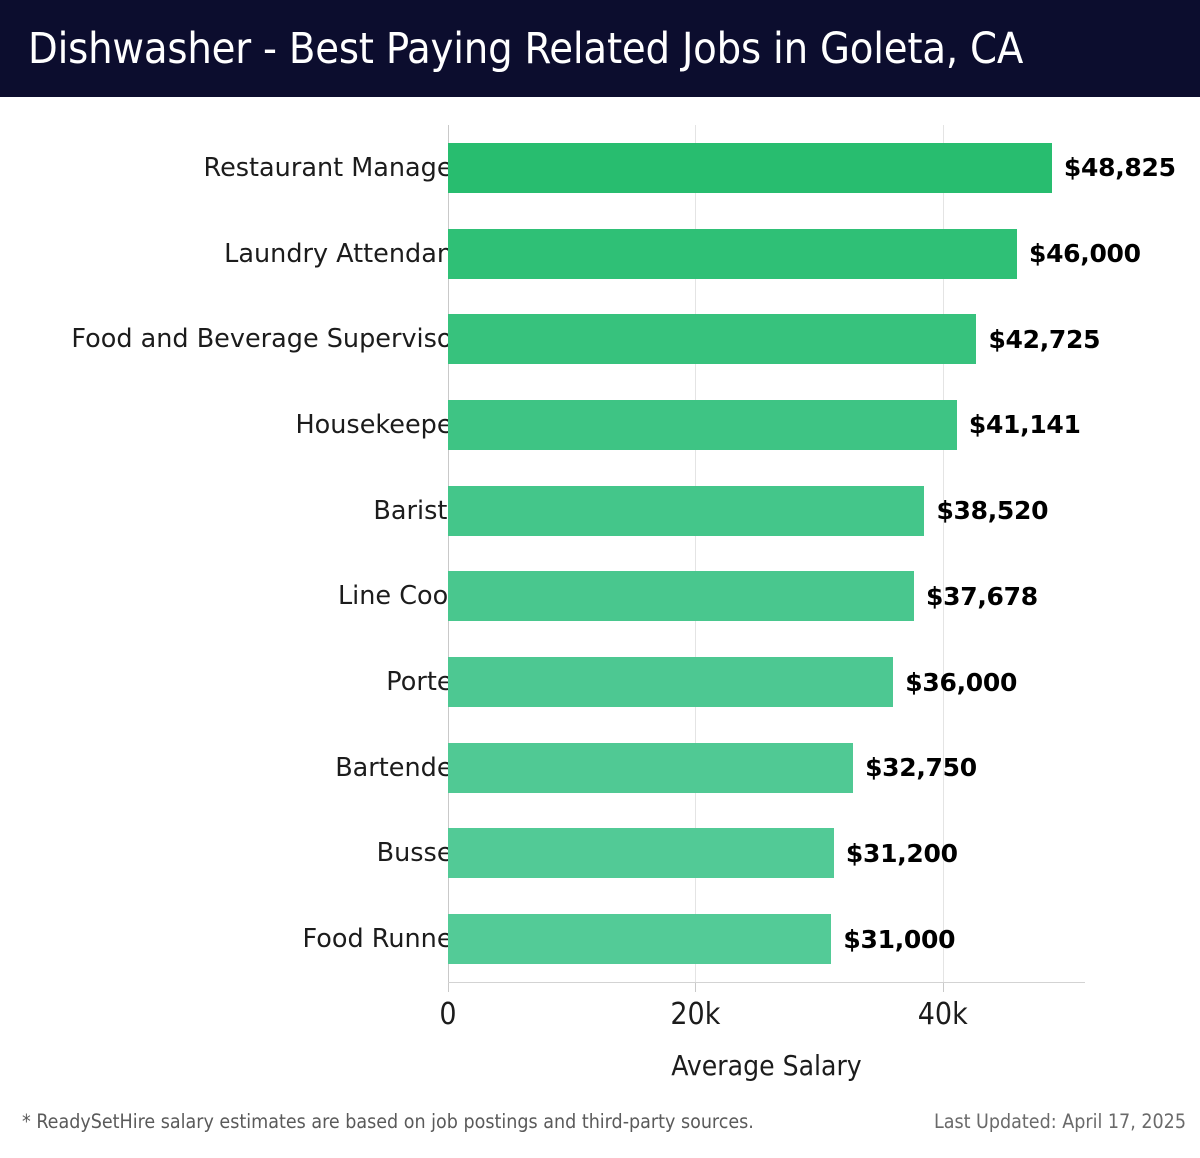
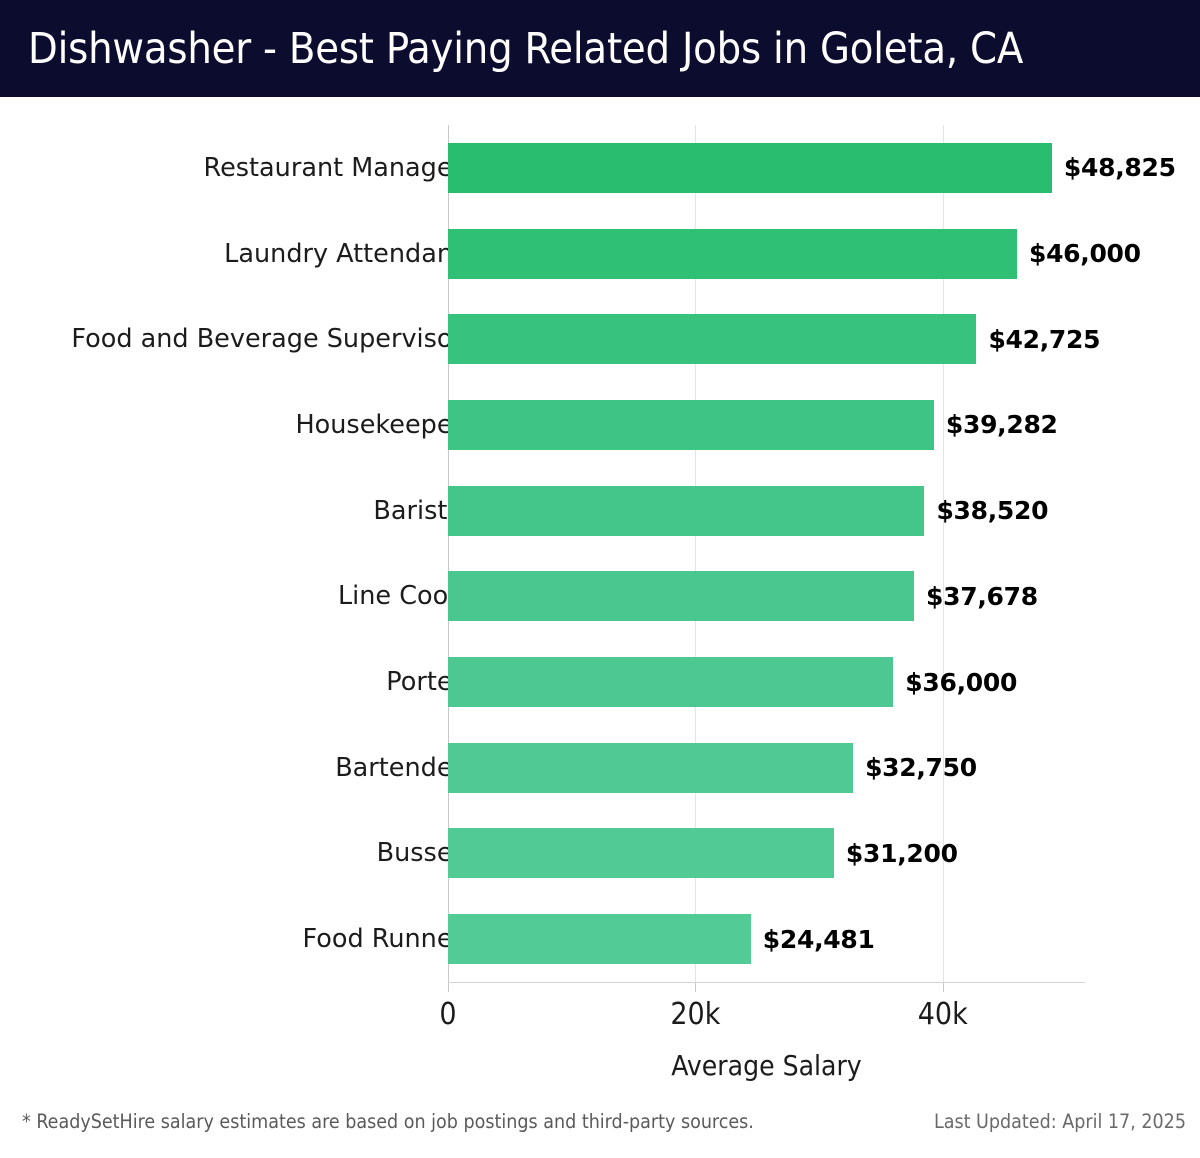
Housekeeper: $41,141 -> $39,282
Food Runner: $31,000 -> $24,481
